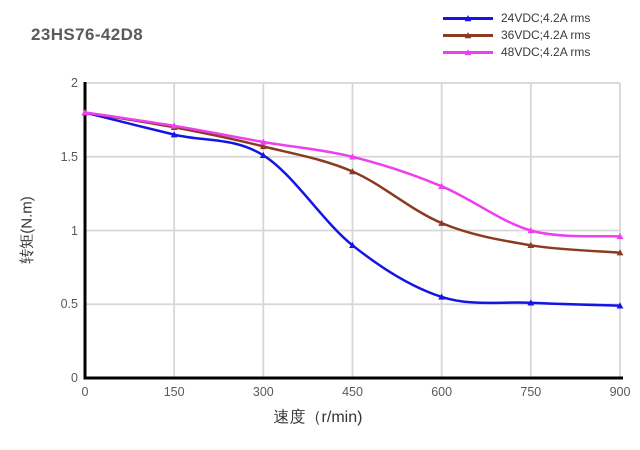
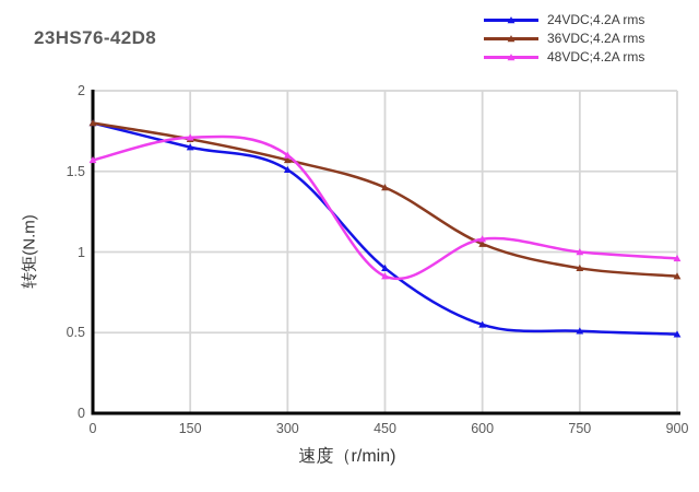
48VDC;4.2A rms/0: 1.80 -> 1.57
48VDC;4.2A rms/450: 1.50 -> 0.85
48VDC;4.2A rms/600: 1.30 -> 1.08
